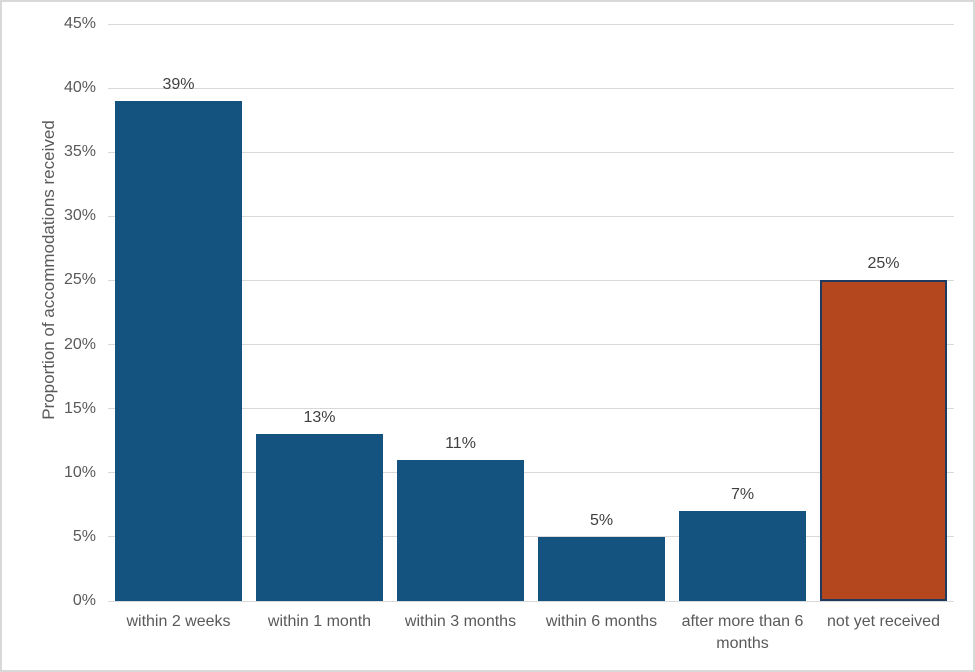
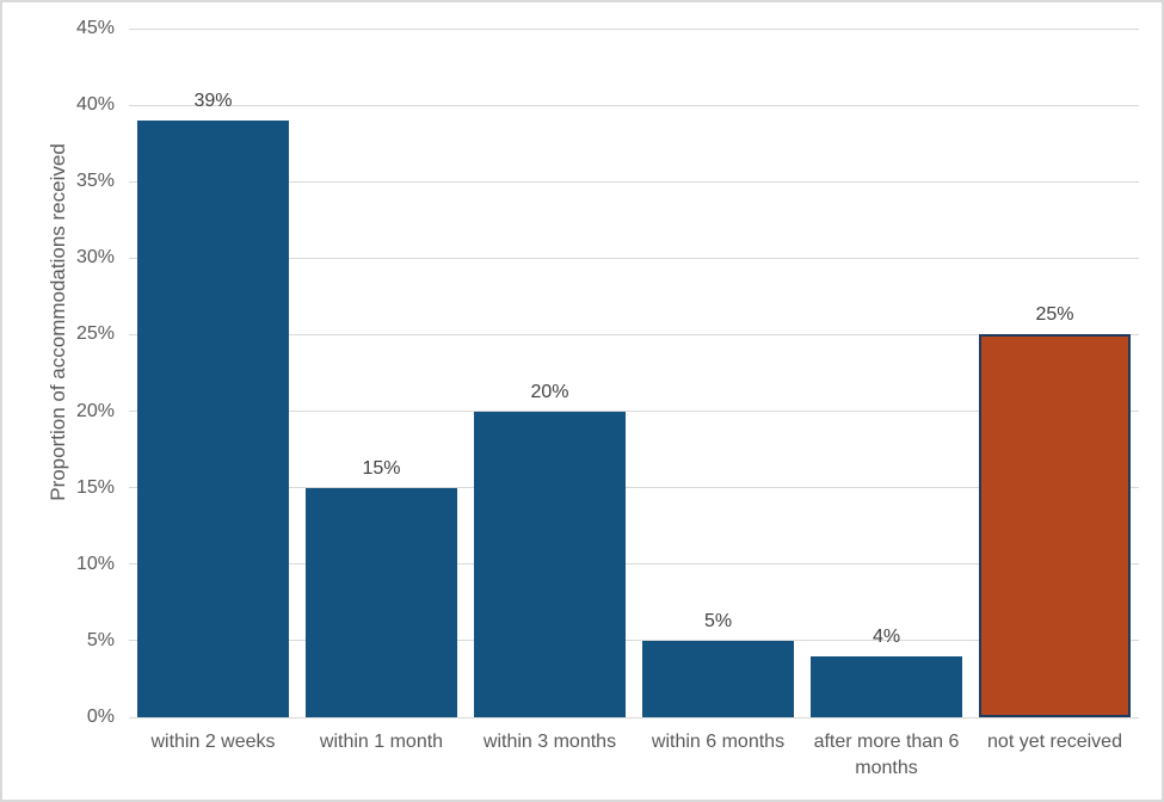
within 1 month: 13% -> 15%
within 3 months: 11% -> 20%
after more than 6 months: 7% -> 4%
